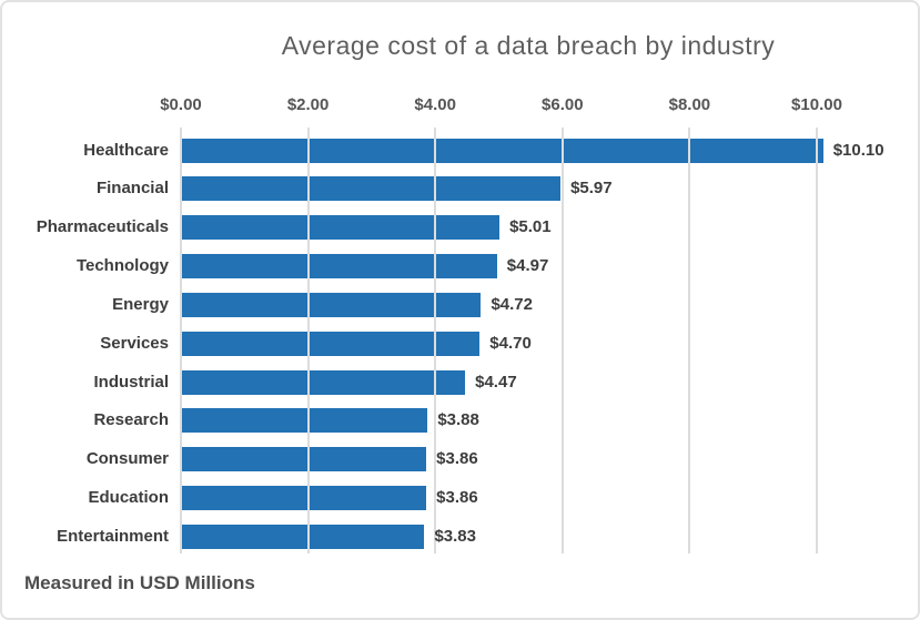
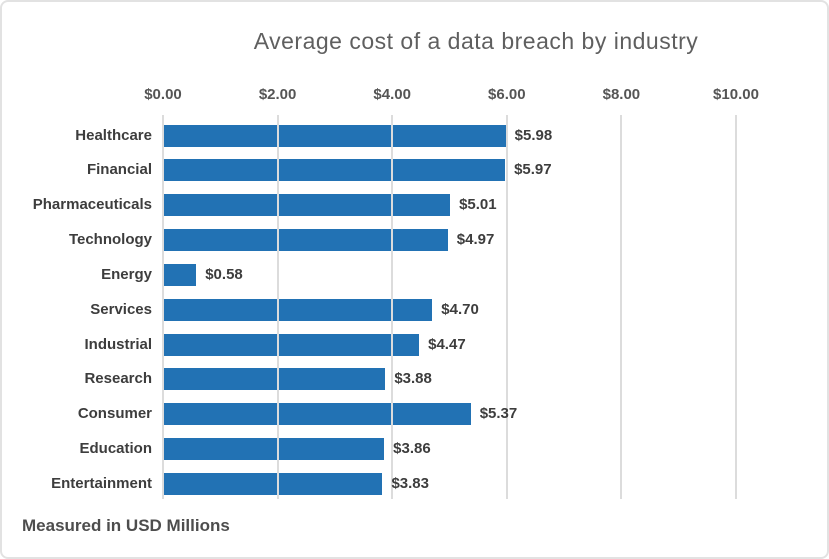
Healthcare: $10.10 -> $5.98
Energy: $4.72 -> $0.58
Consumer: $3.86 -> $5.37
